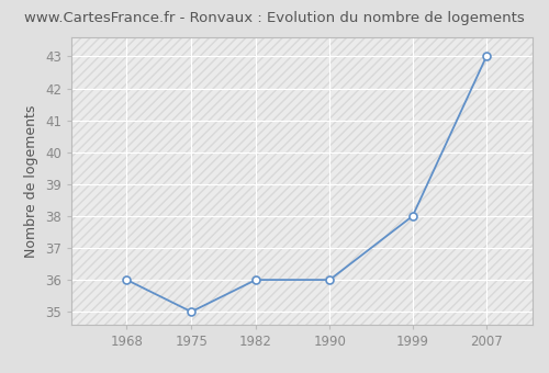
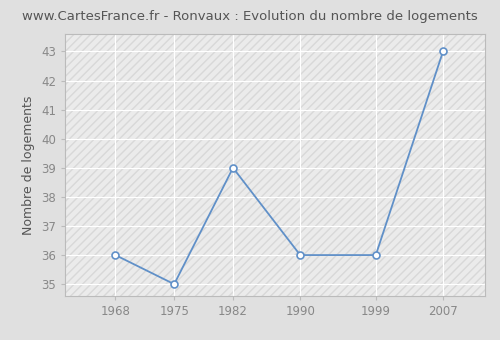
1982: 36 -> 39
1999: 38 -> 36
